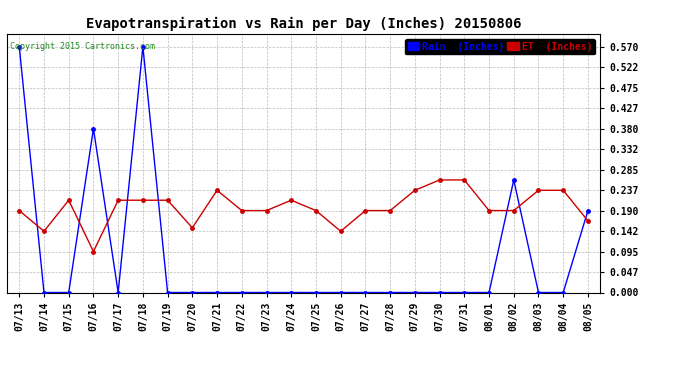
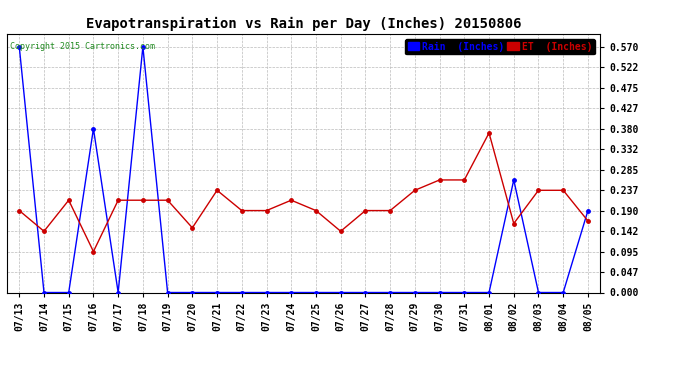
ET (Inches)/08/01: 0.190 -> 0.370
ET (Inches)/08/02: 0.190 -> 0.160
